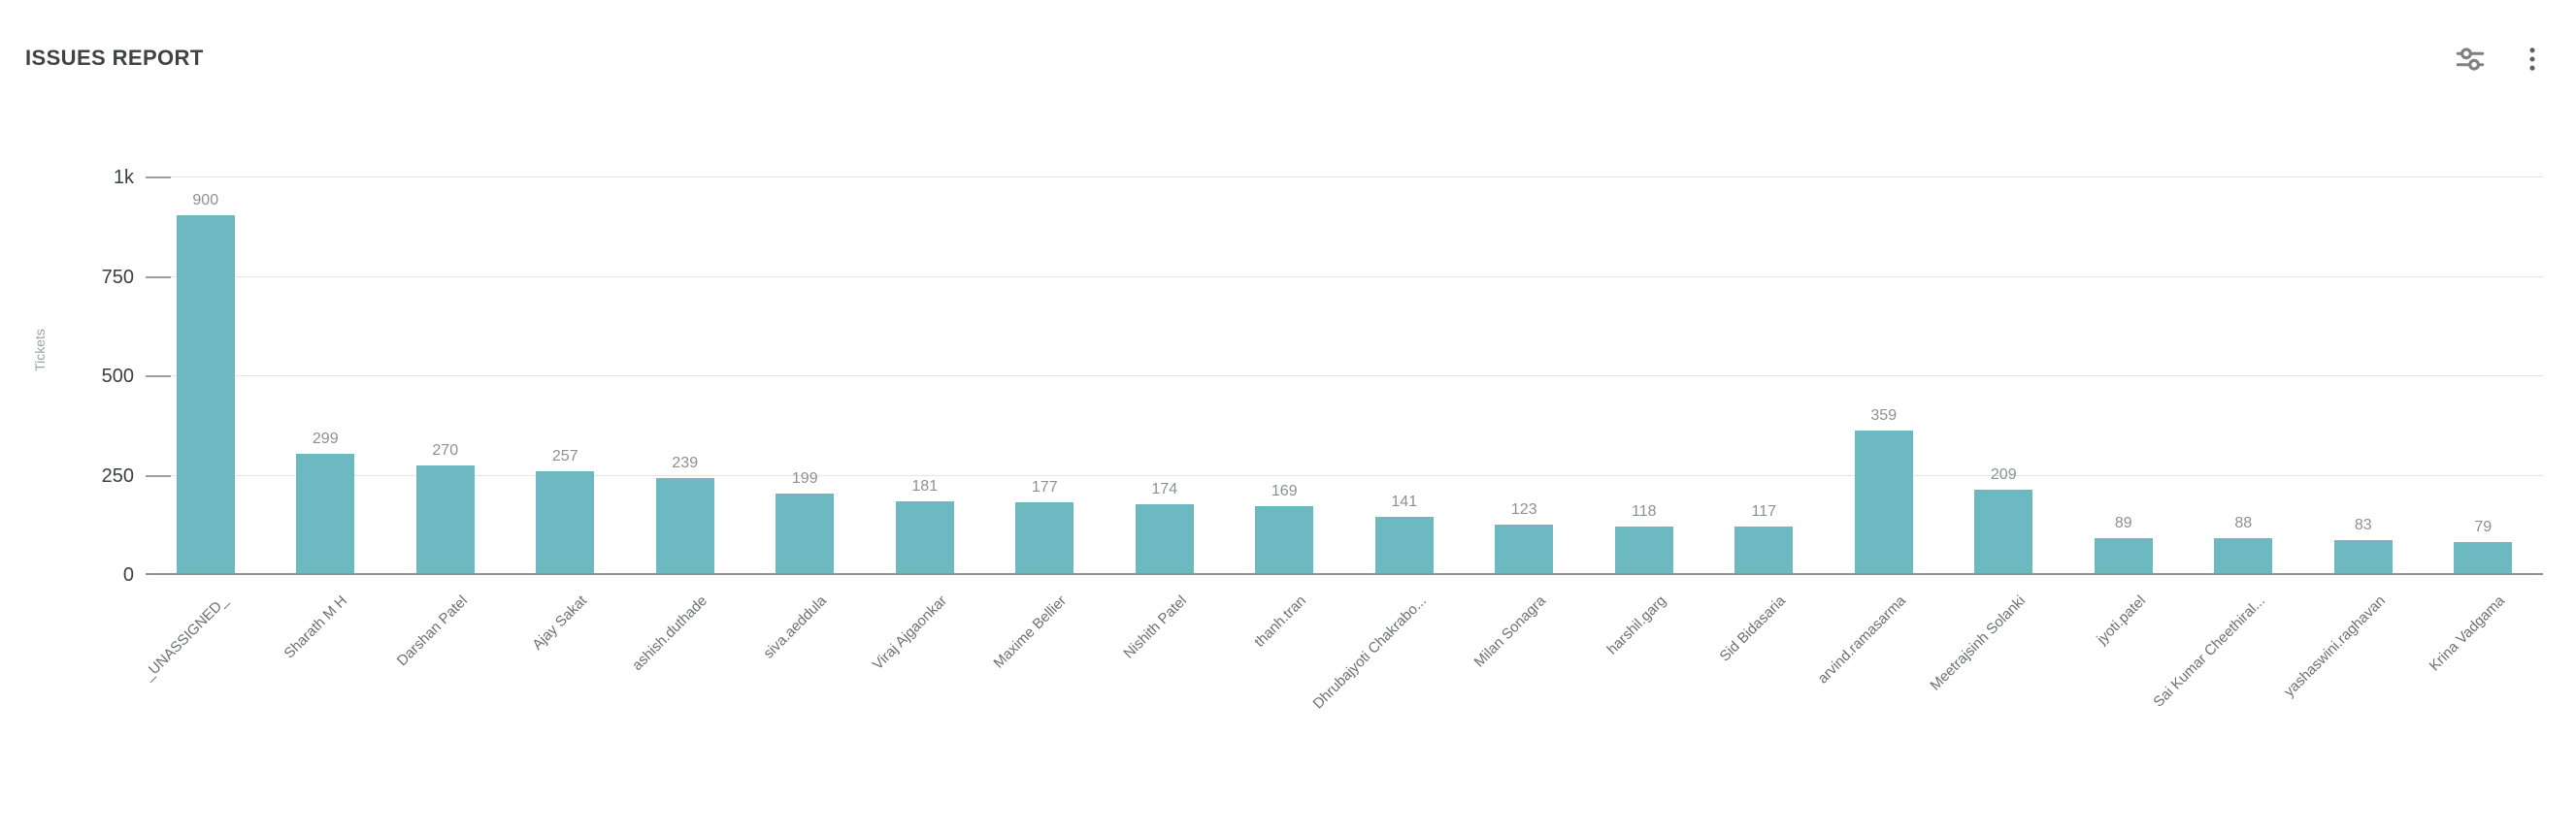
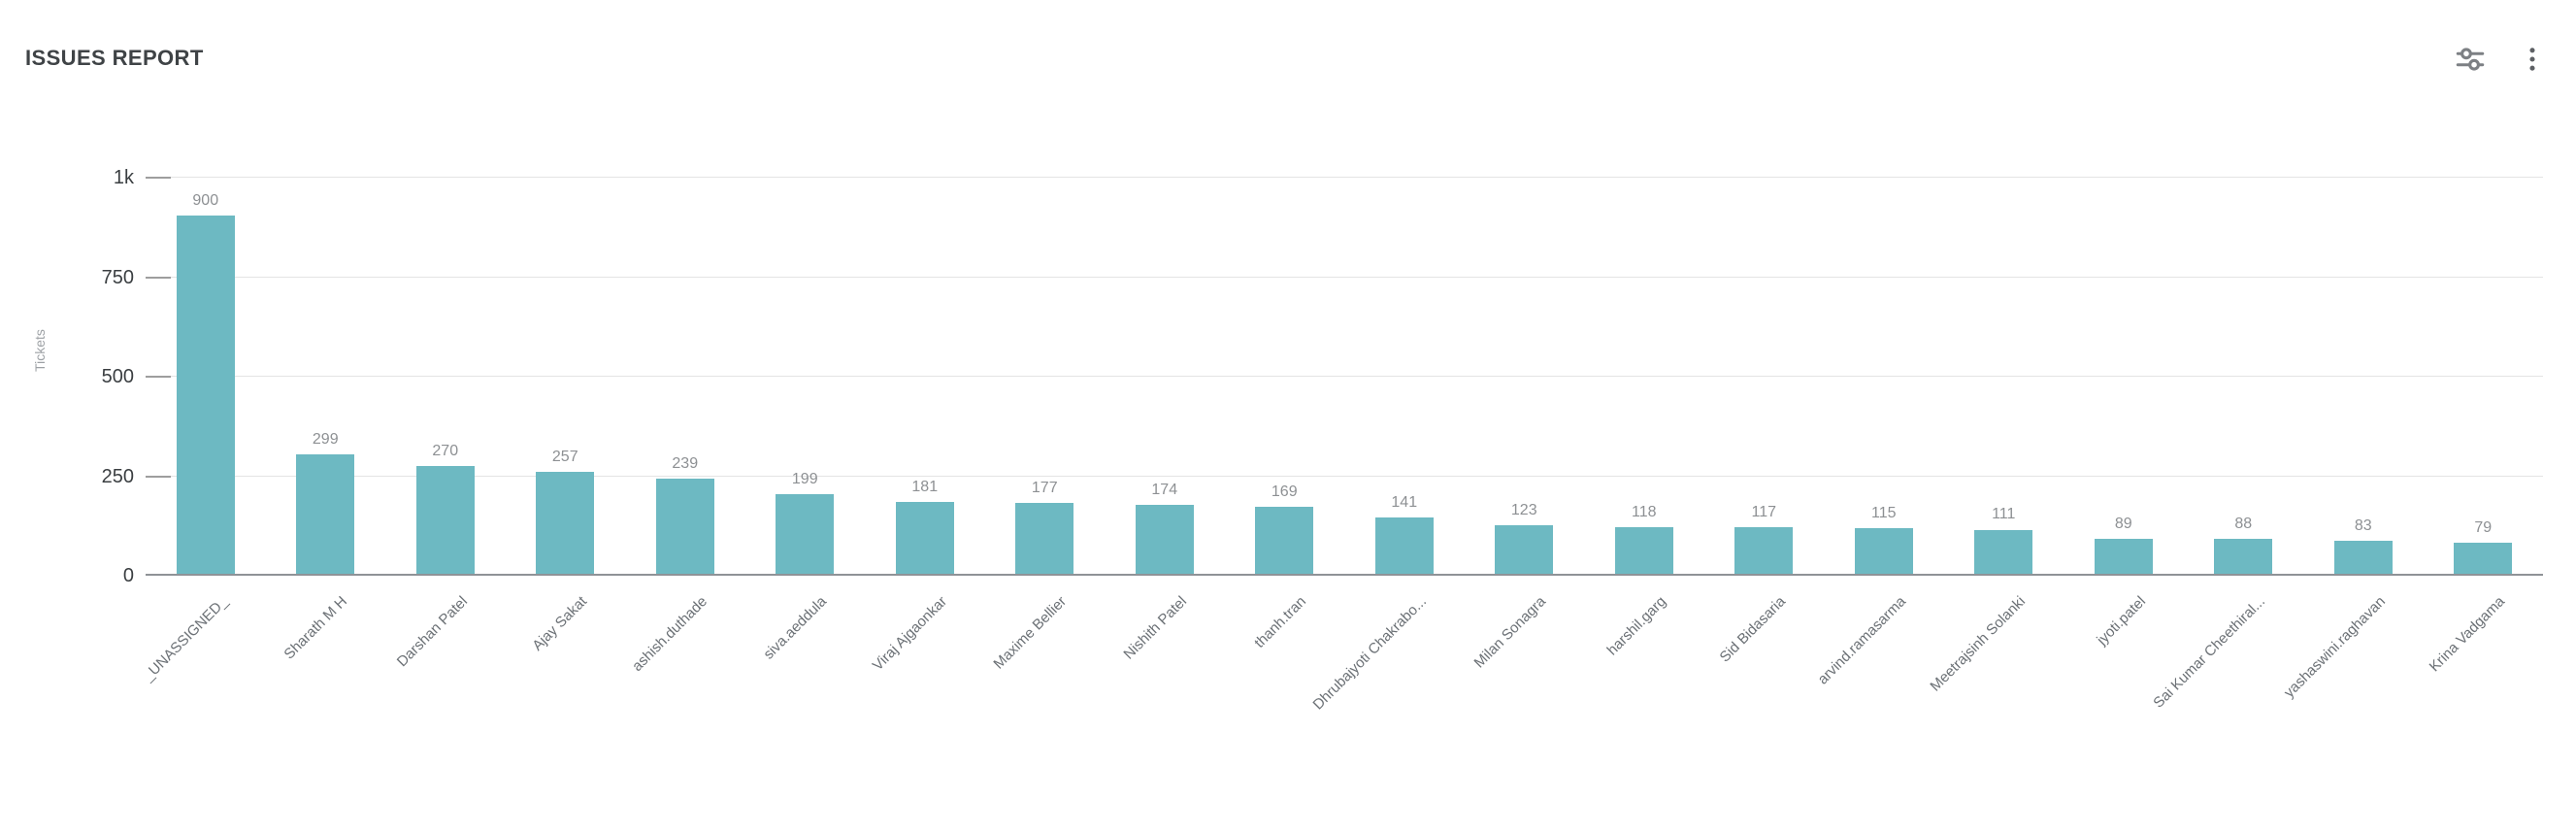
arvind.ramasarma: 359 -> 115
Meetrajsinh Solanki: 209 -> 111
